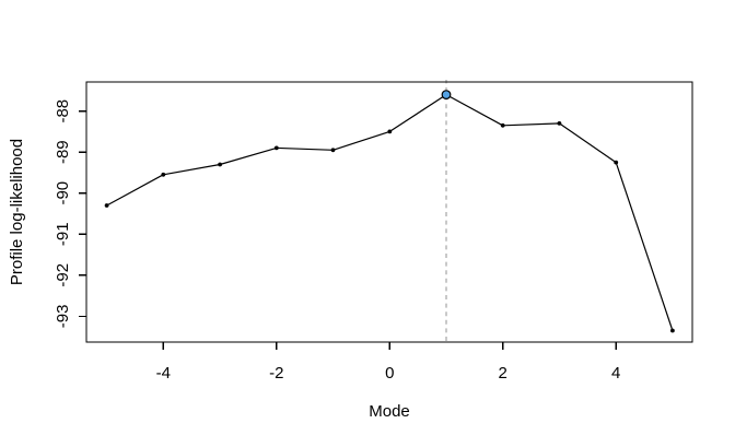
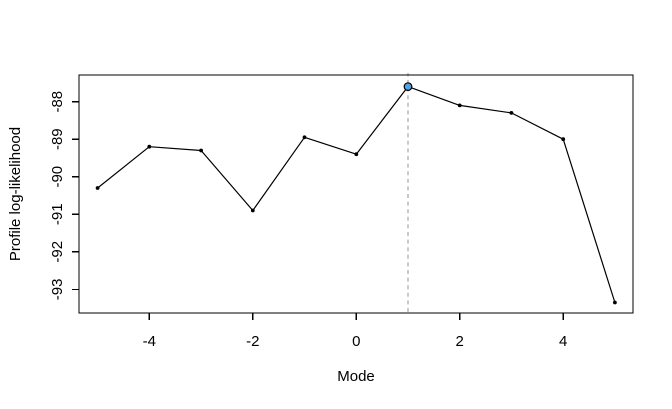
-4: -89.5 -> -89.2
-2: -88.9 -> -90.9
0: -88.5 -> -89.4
2: -88.3 -> -88.1
4: -89.2 -> -89.0
